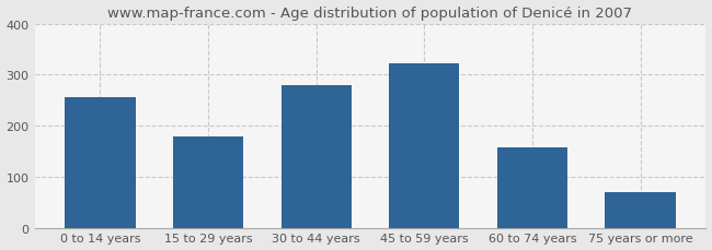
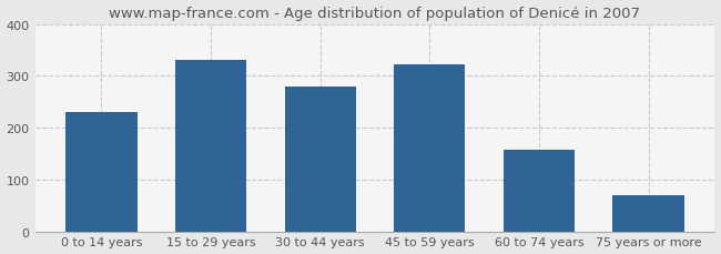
0 to 14 years: 256 -> 230
15 to 29 years: 179 -> 330
